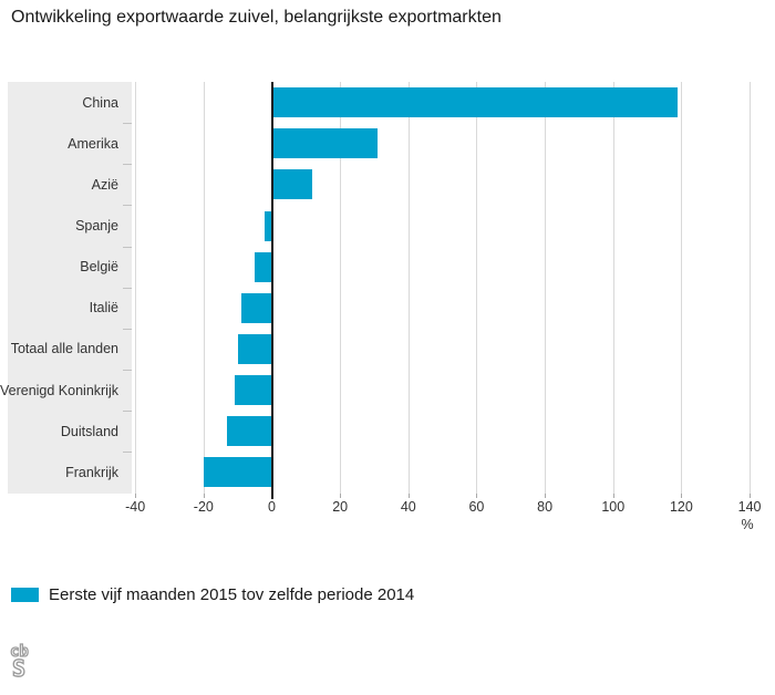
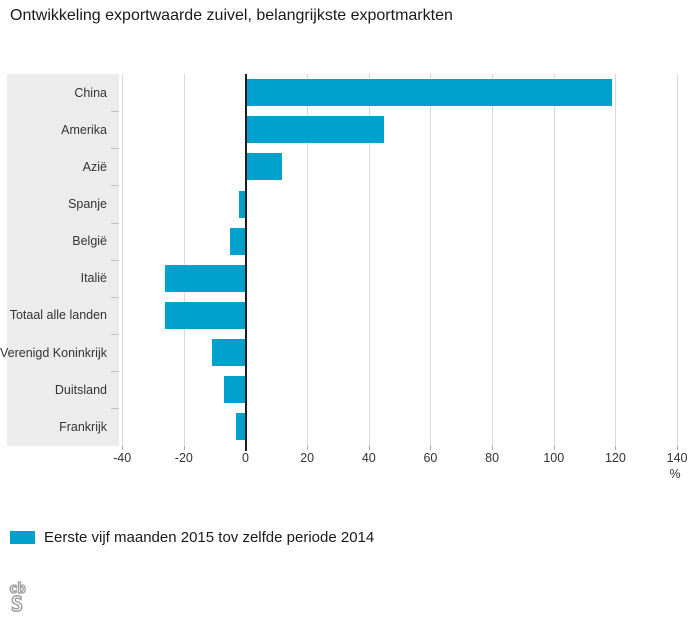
Amerika: 31 -> 45
Italië: -9 -> -26
Totaal alle landen: -10 -> -26
Duitsland: -13 -> -7
Frankrijk: -20 -> -3
